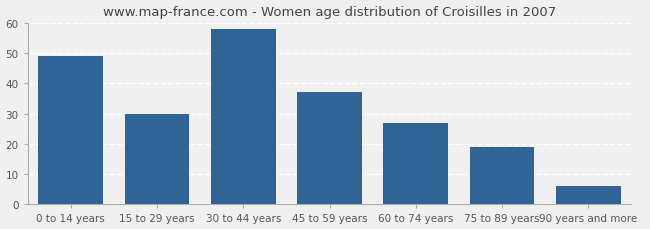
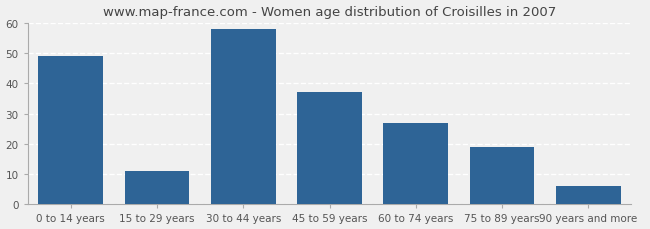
15 to 29 years: 30 -> 11
